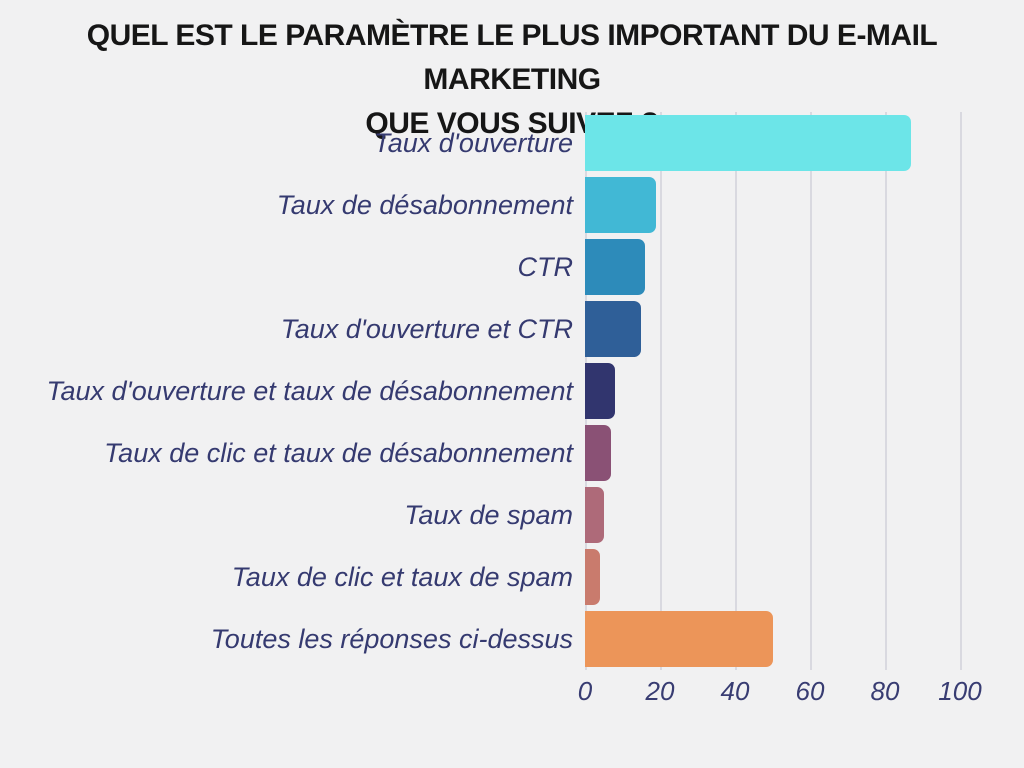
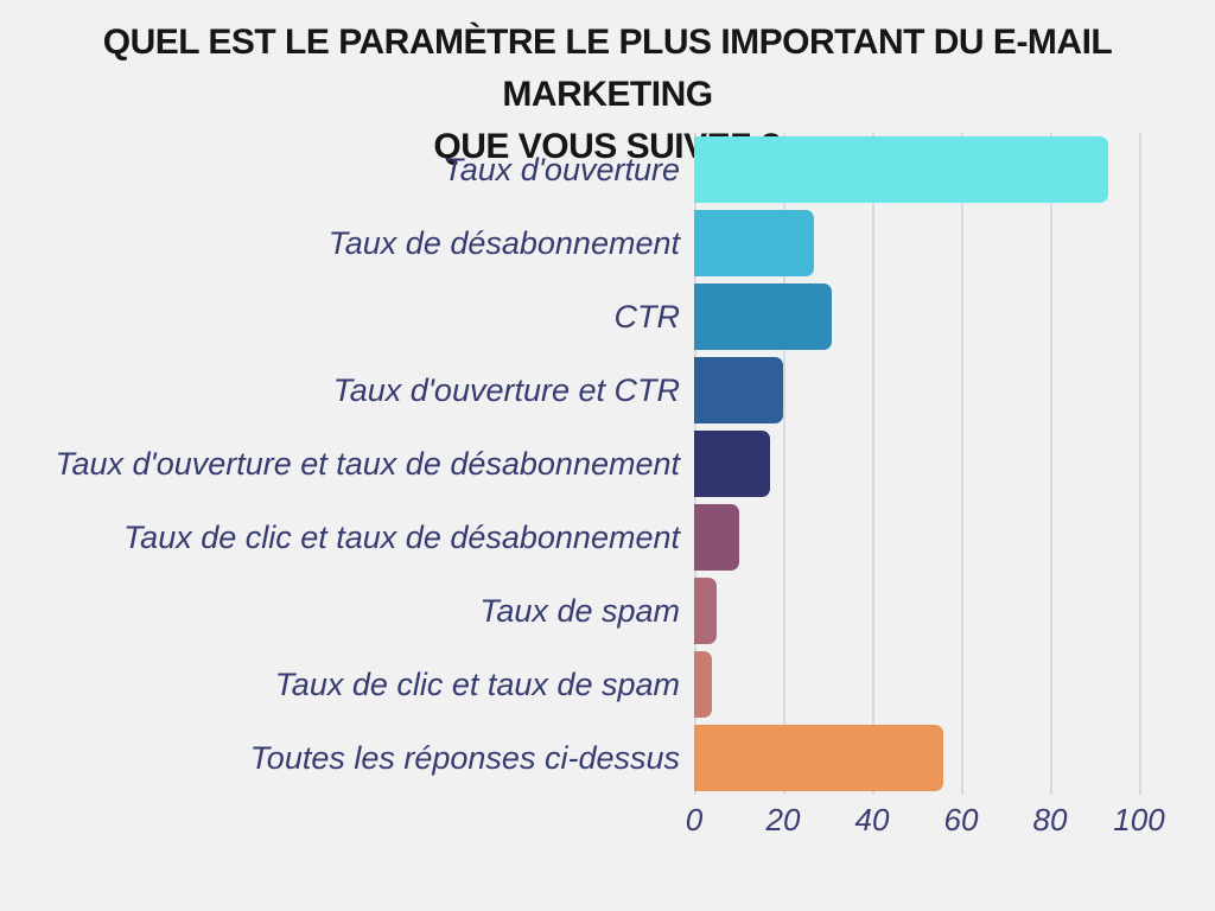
Taux d'ouverture: 87 -> 93
Taux de désabonnement: 19 -> 27
CTR: 16 -> 31
Taux d'ouverture et CTR: 15 -> 20
Taux d'ouverture et taux de désabonnement: 8 -> 17
Taux de clic et taux de désabonnement: 7 -> 10
Toutes les réponses ci-dessus: 50 -> 56
